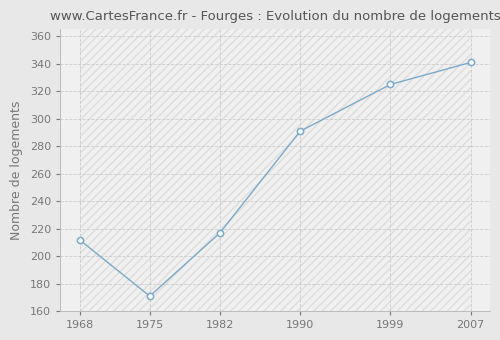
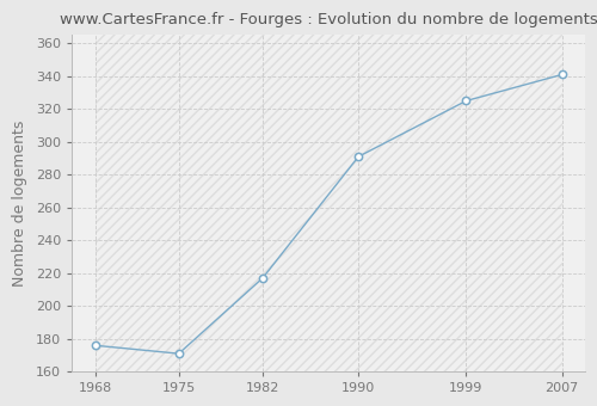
1968: 212 -> 176
